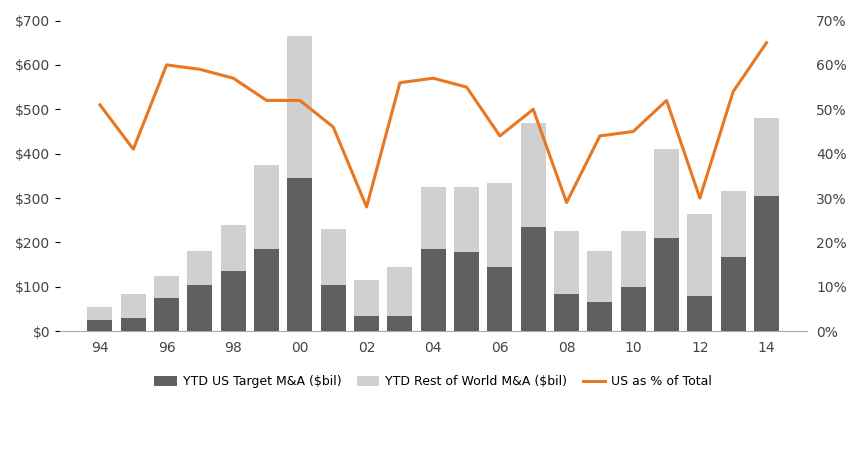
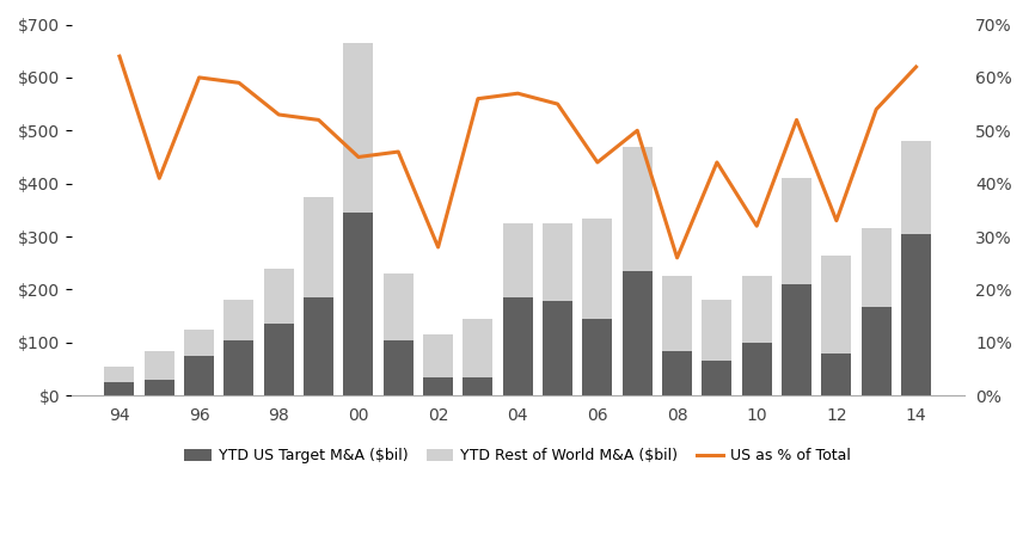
US as % of Total/94: 51% -> 64%
US as % of Total/98: 57% -> 53%
US as % of Total/00: 52% -> 45%
US as % of Total/08: 29% -> 26%
US as % of Total/10: 45% -> 32%
US as % of Total/12: 30% -> 33%
US as % of Total/14: 65% -> 62%
